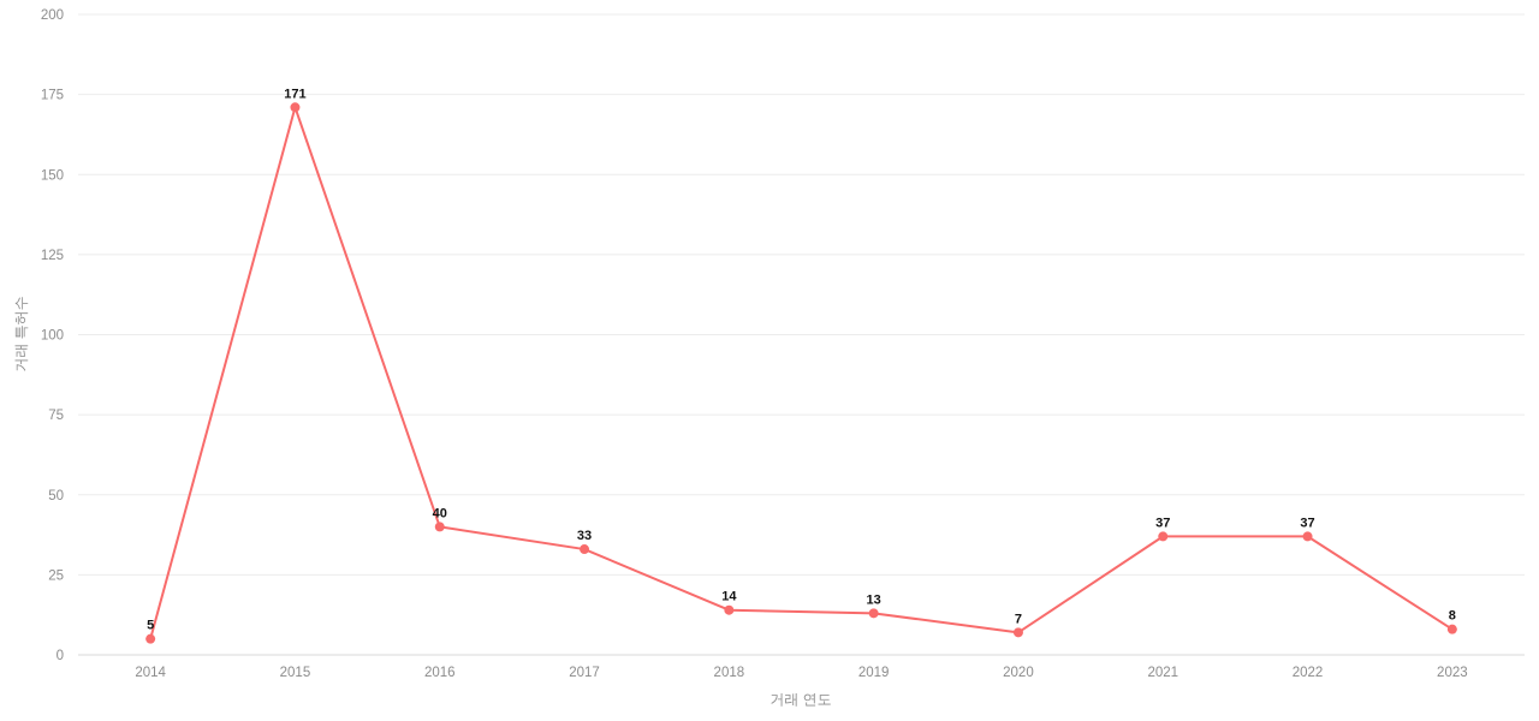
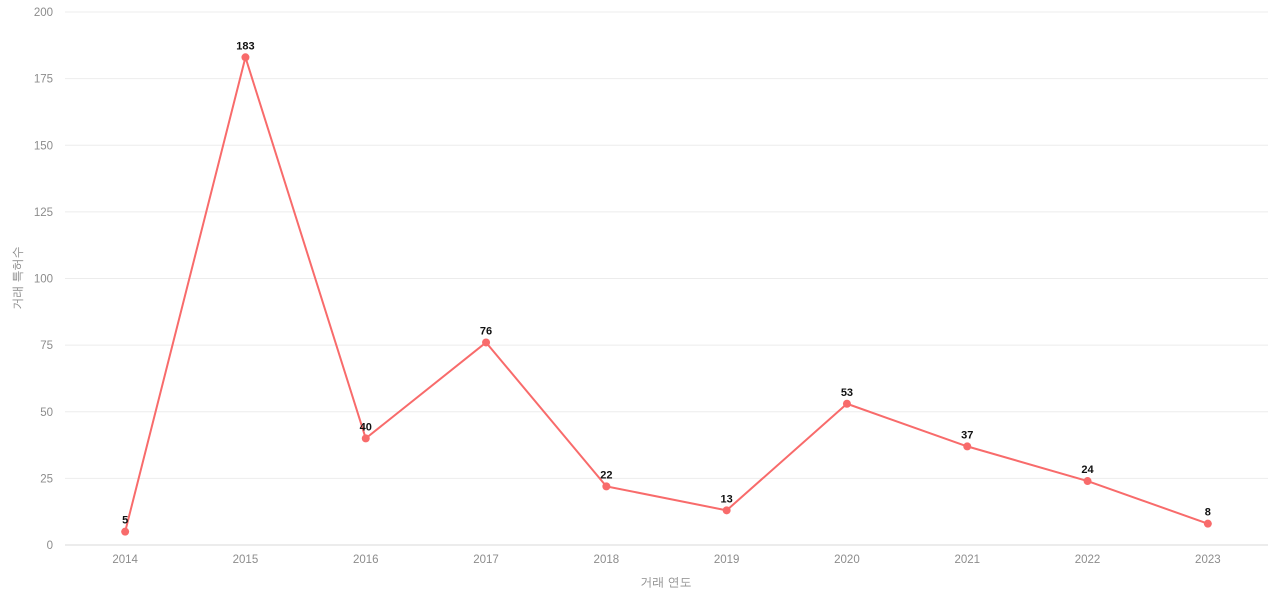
2015: 171 -> 183
2017: 33 -> 76
2018: 14 -> 22
2020: 7 -> 53
2022: 37 -> 24
